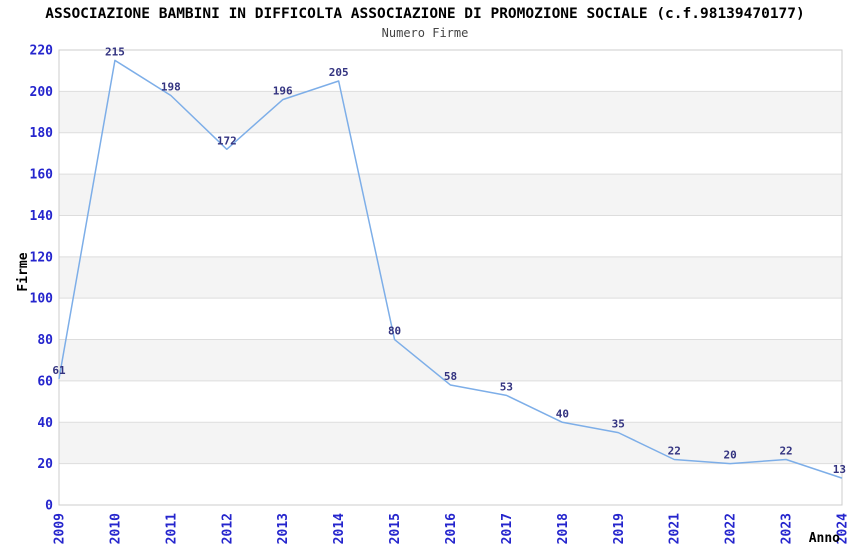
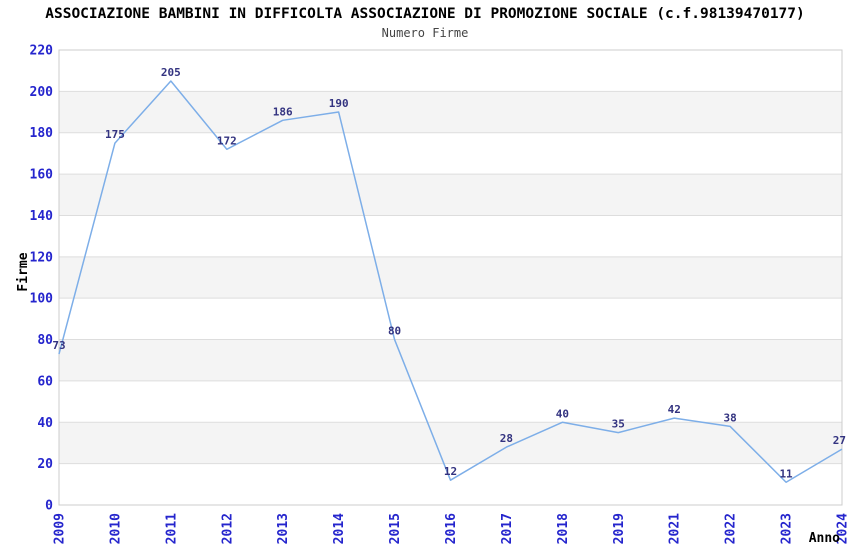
2009: 61 -> 73
2010: 215 -> 175
2011: 198 -> 205
2013: 196 -> 186
2014: 205 -> 190
2016: 58 -> 12
2017: 53 -> 28
2021: 22 -> 42
2022: 20 -> 38
2023: 22 -> 11
2024: 13 -> 27
